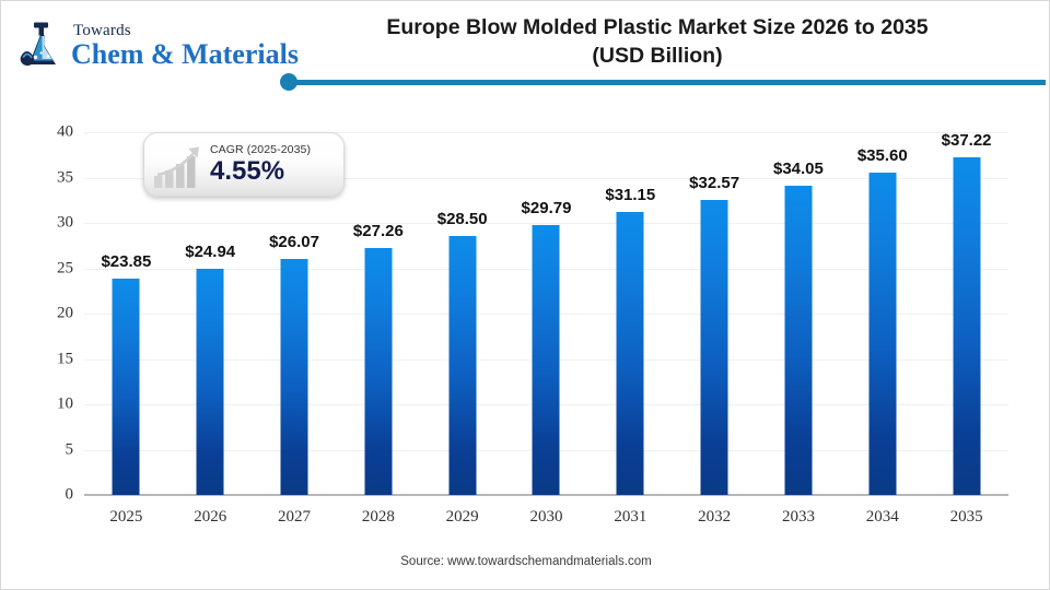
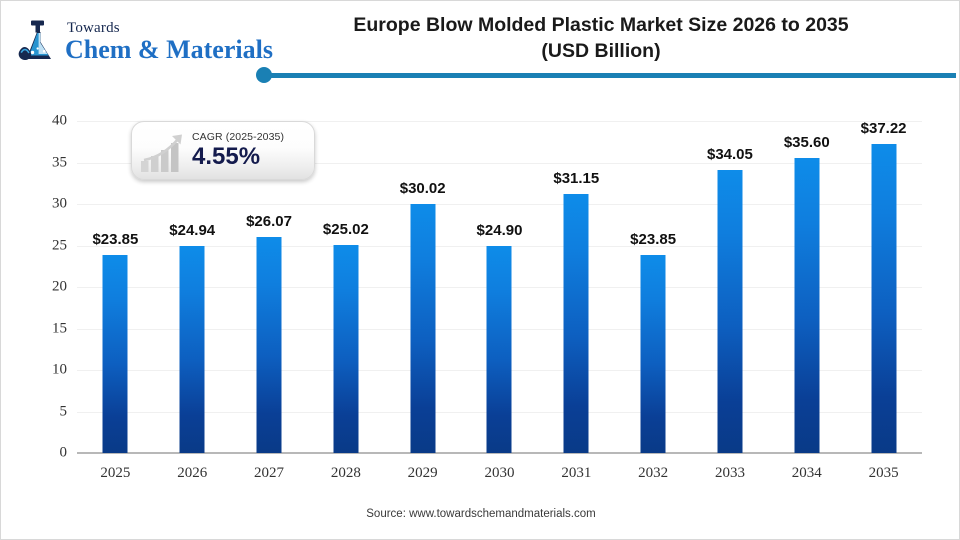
2028: $27.26 -> $25.02
2029: $28.50 -> $30.02
2030: $29.79 -> $24.90
2032: $32.57 -> $23.85
